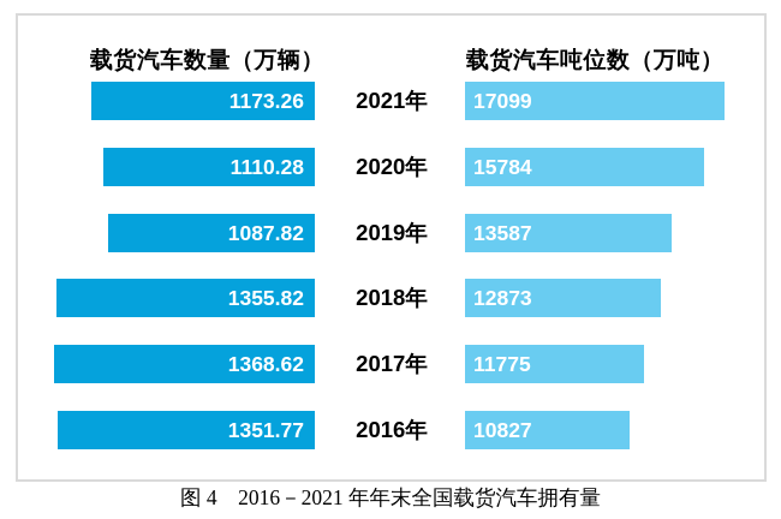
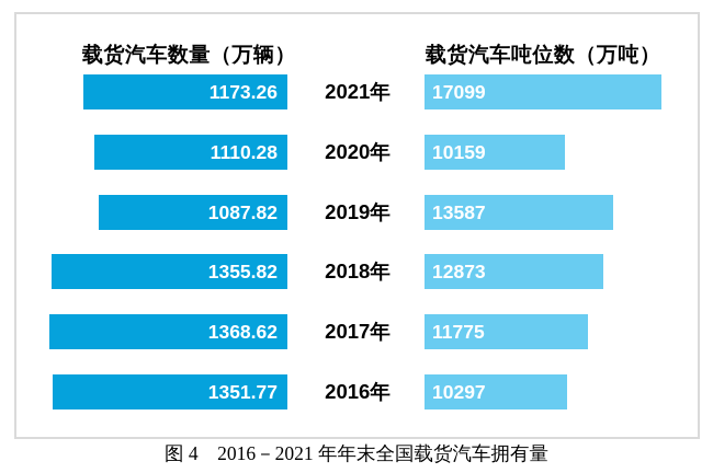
载货汽车吨位数（万吨）/2020年: 15784 -> 10159
载货汽车吨位数（万吨）/2016年: 10827 -> 10297
